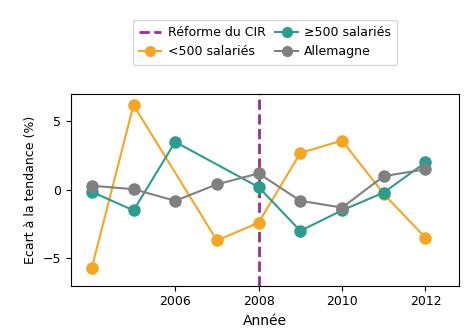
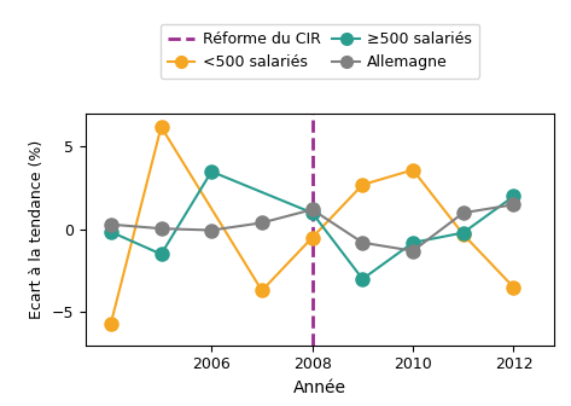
Allemagne/2006: -0.8 -> -0.1
<500 salariés/2008: -2.4 -> -0.5
≥500 salariés/2008: 0.2 -> 1.0
≥500 salariés/2010: -1.5 -> -0.8
